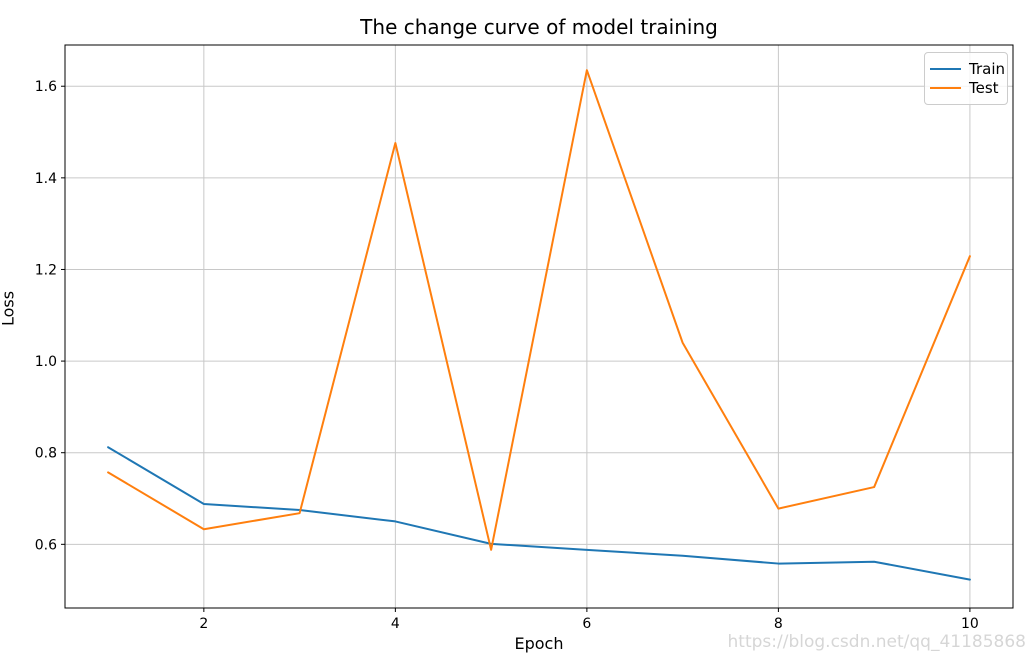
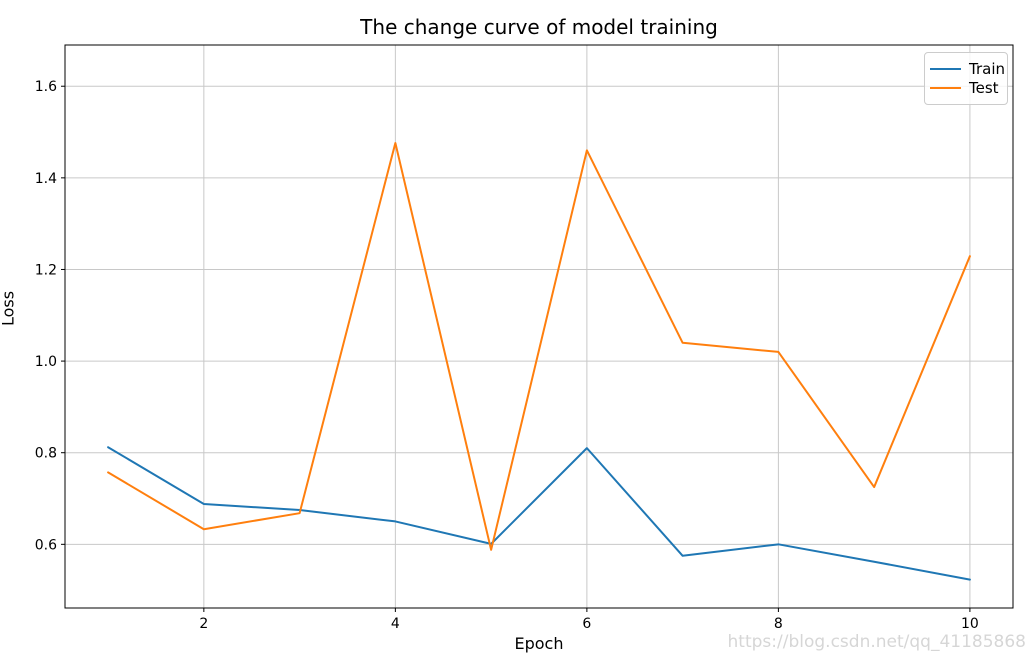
Train/6: 0.59 -> 0.81
Test/6: 1.64 -> 1.46
Train/8: 0.56 -> 0.60
Test/8: 0.68 -> 1.02
